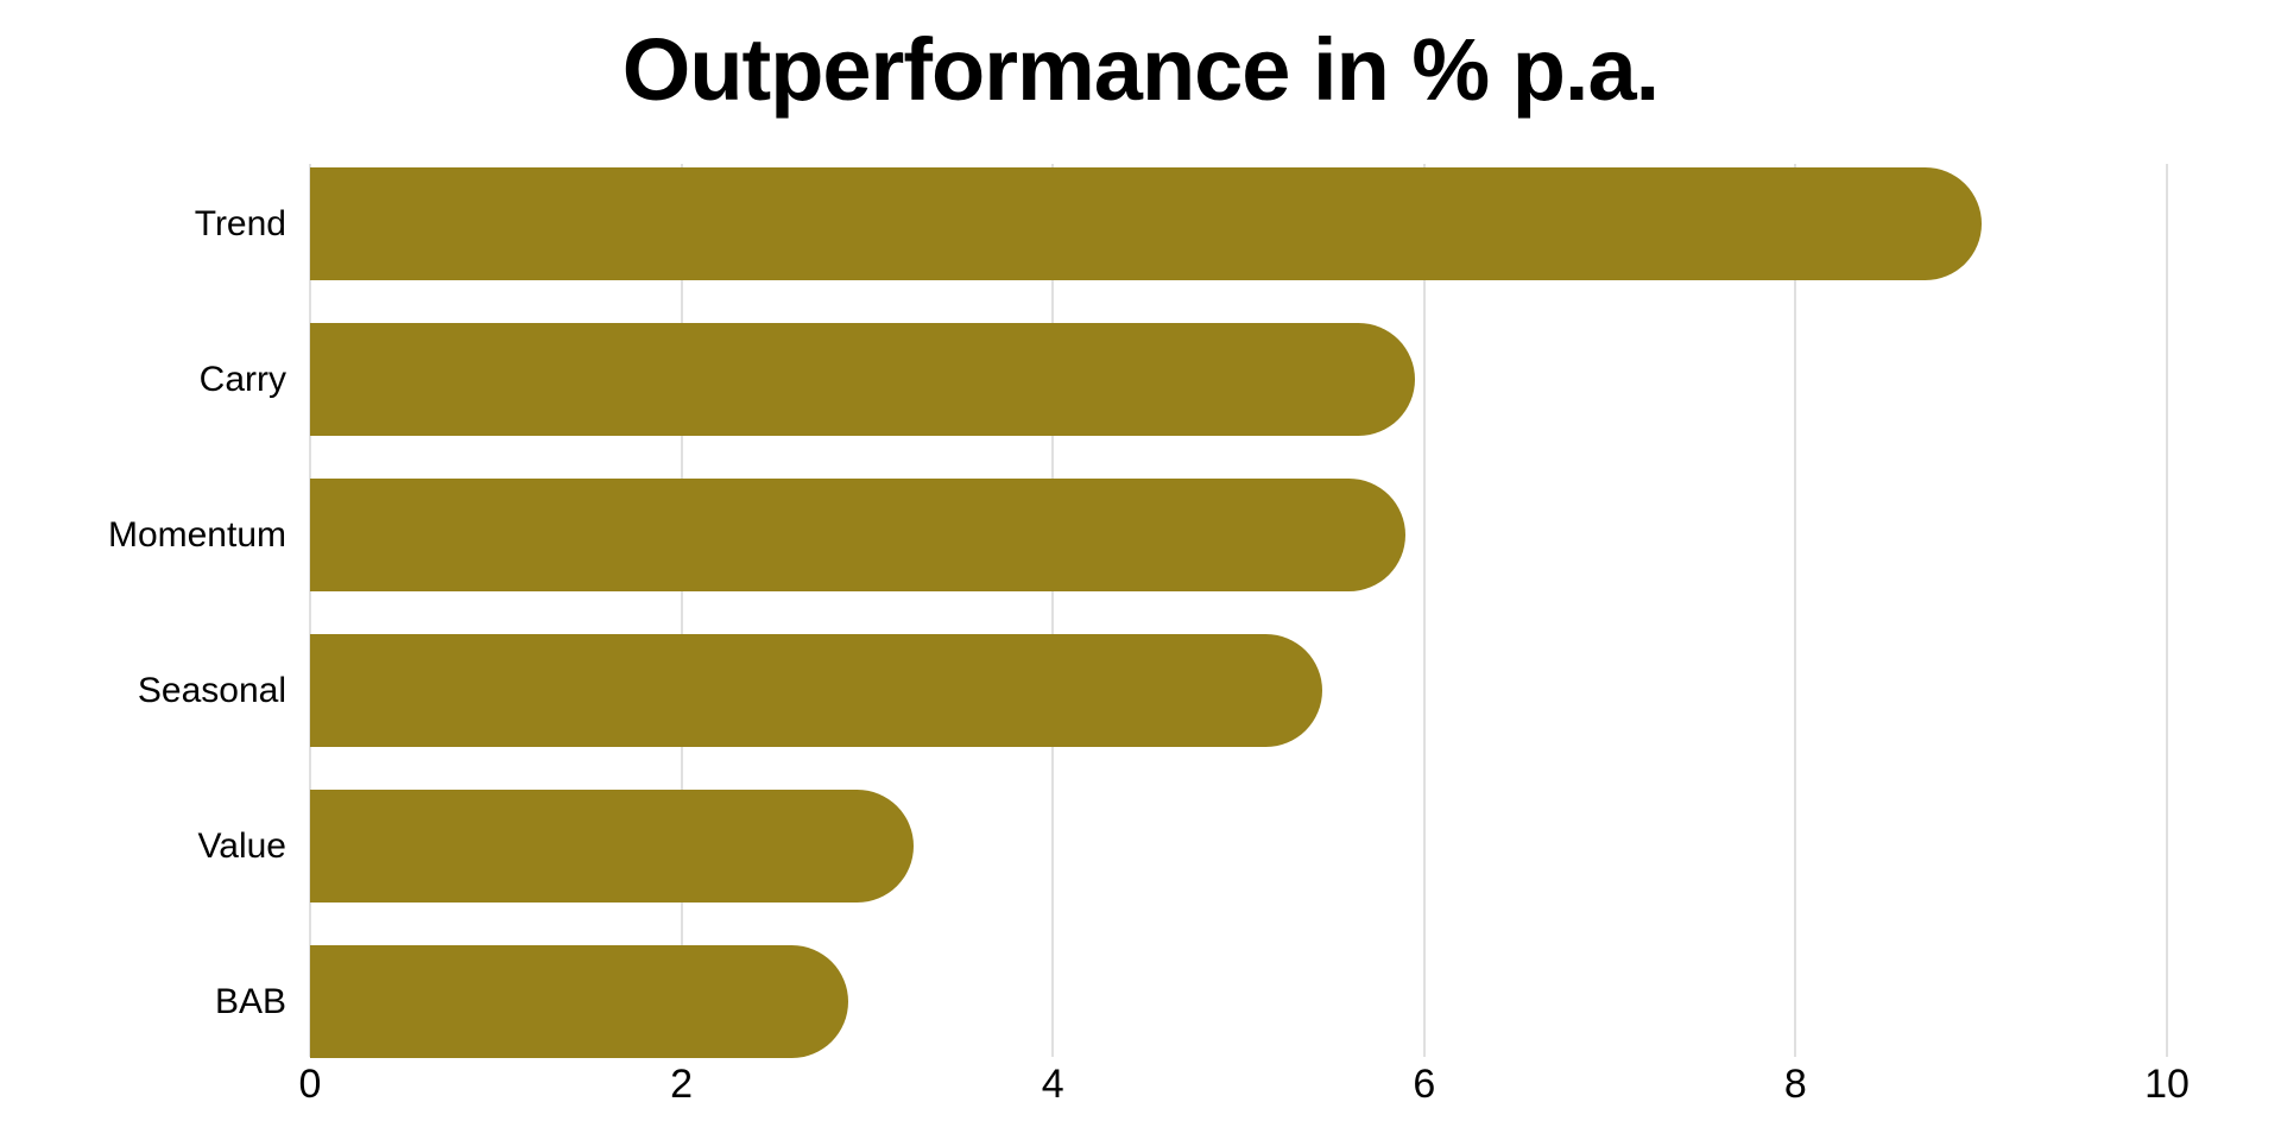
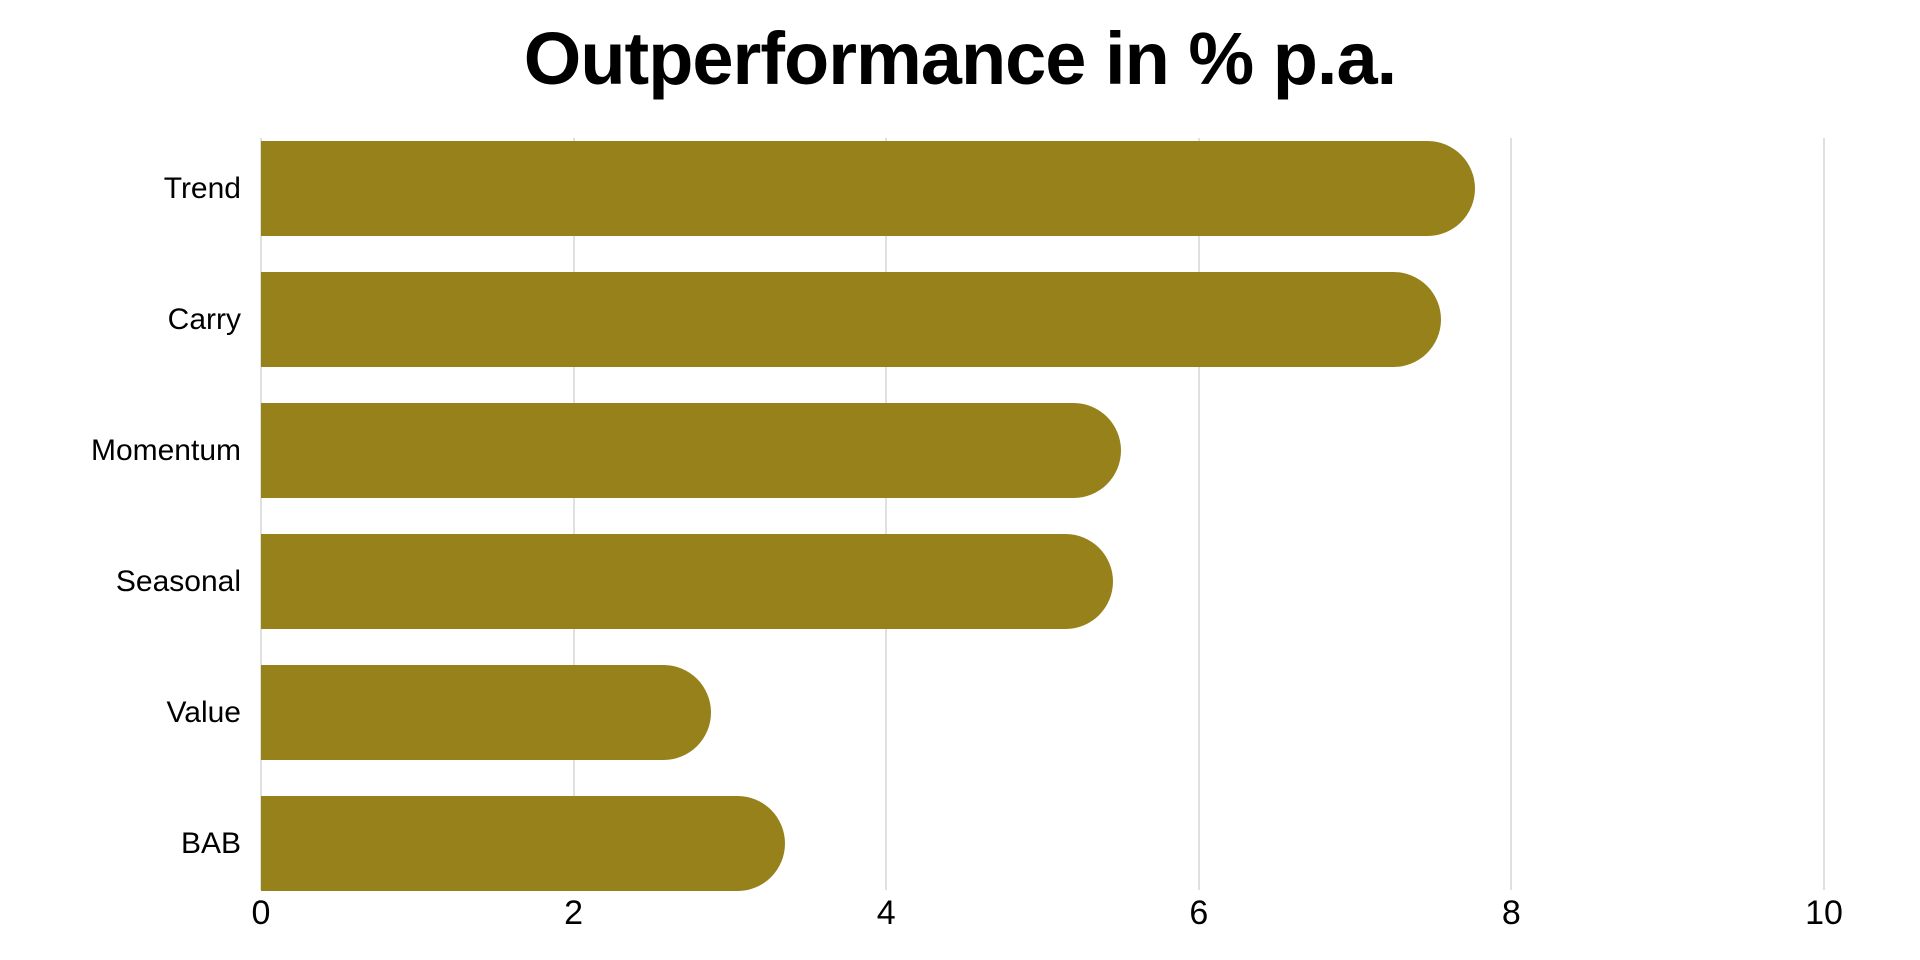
Trend: 9.00 -> 7.77
Carry: 5.95 -> 7.55
Momentum: 5.90 -> 5.50
Value: 3.25 -> 2.88
BAB: 2.90 -> 3.35
